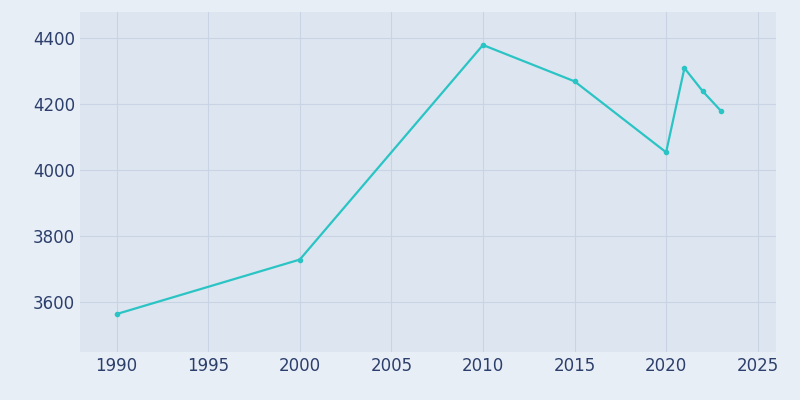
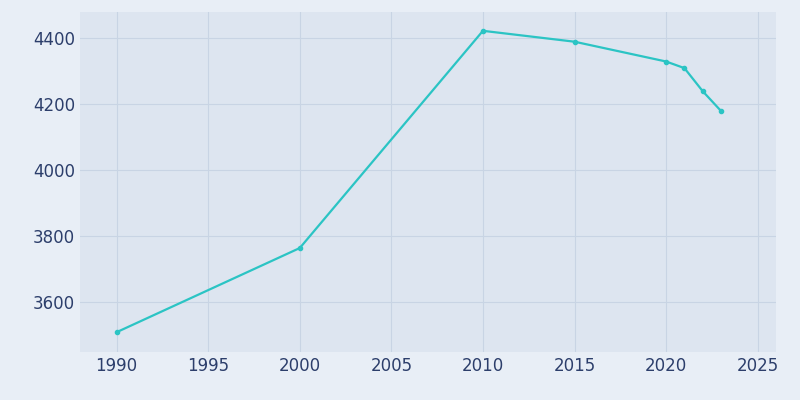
1990: 3565 -> 3510
2000: 3730 -> 3765
2010: 4380 -> 4423
2015: 4270 -> 4390
2020: 4055 -> 4330
